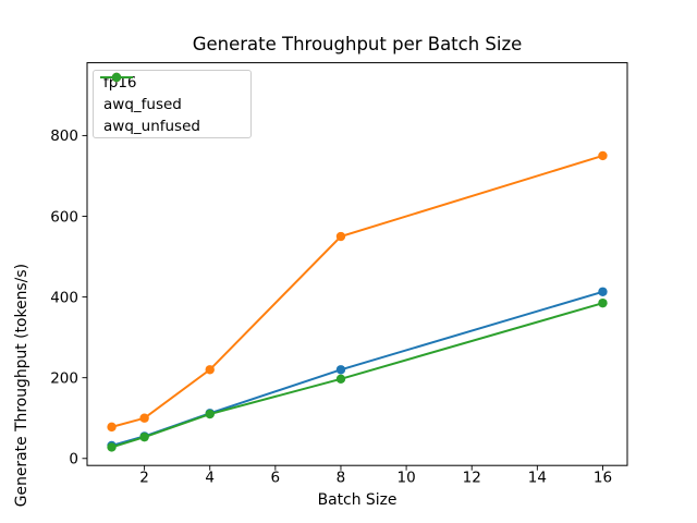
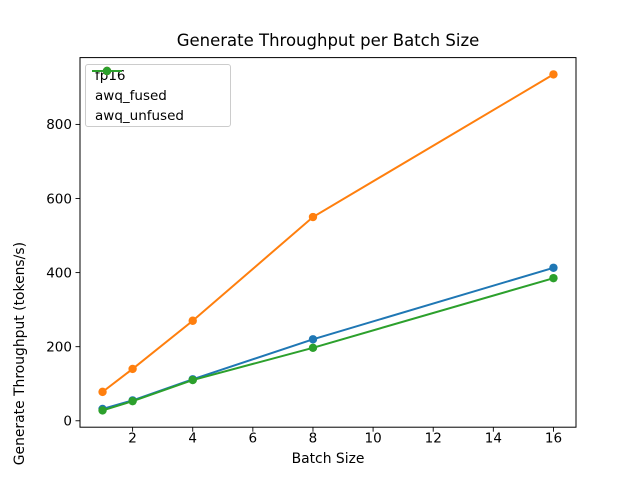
awq_fused/2: 100 -> 140
awq_fused/4: 220 -> 270
awq_fused/16: 750 -> 940
